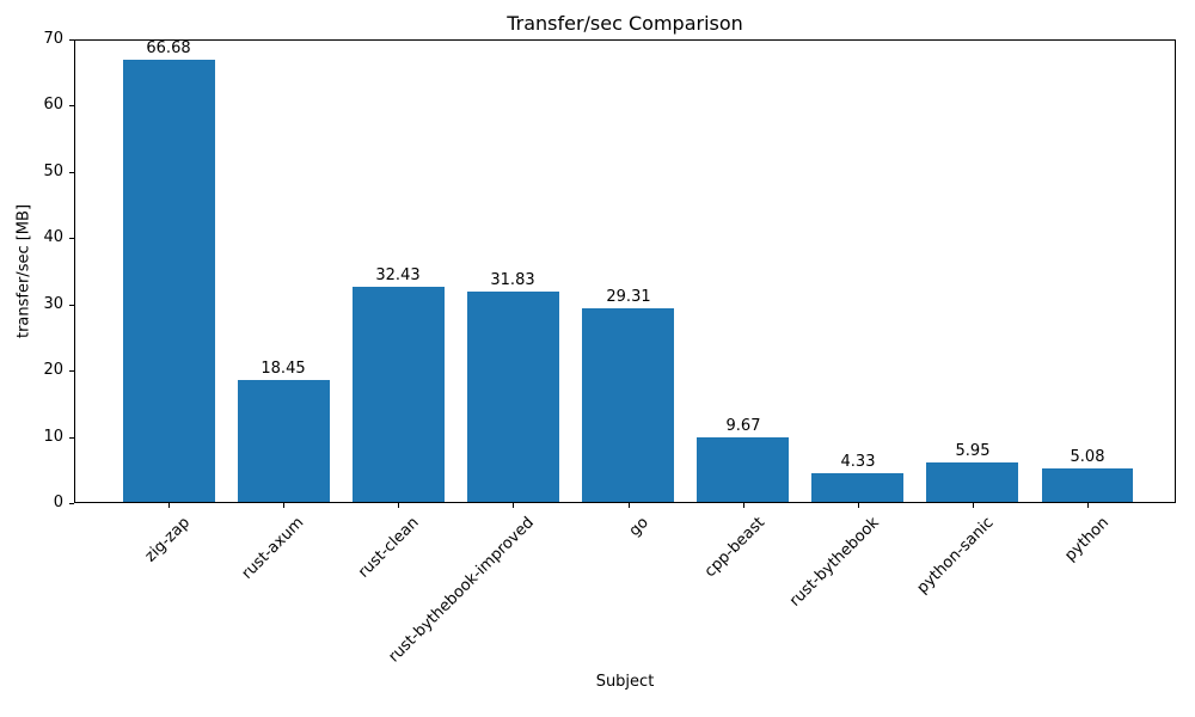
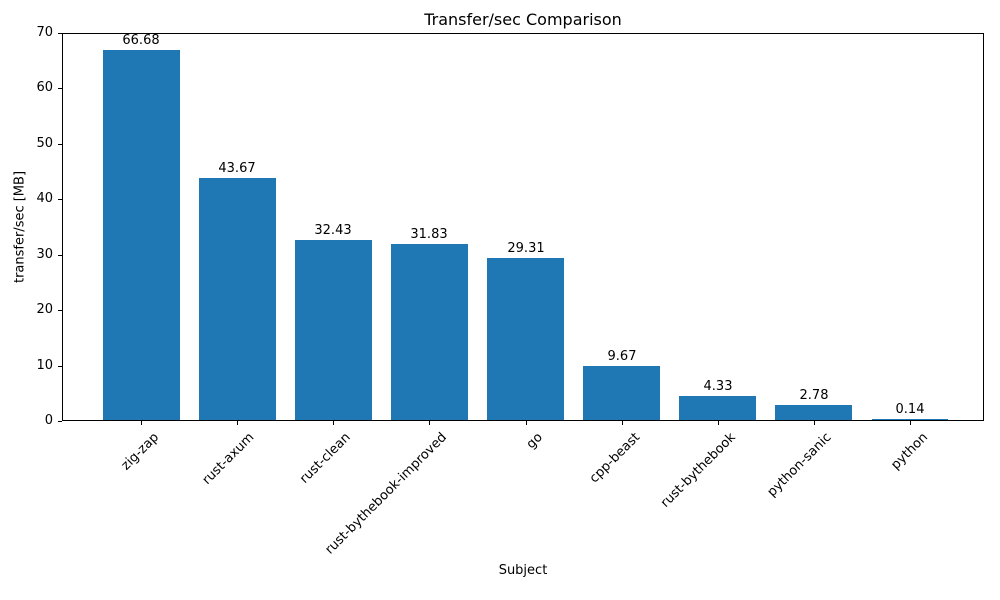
rust-axum: 18.45 -> 43.67
python-sanic: 5.95 -> 2.78
python: 5.08 -> 0.14
